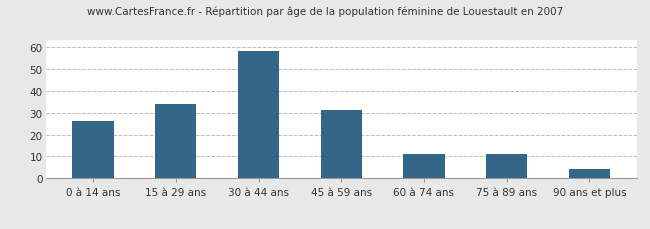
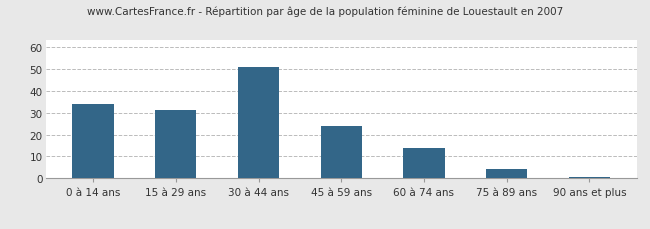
0 à 14 ans: 26.0 -> 34.0
15 à 29 ans: 34.0 -> 31.0
30 à 44 ans: 58.0 -> 51.0
45 à 59 ans: 31.0 -> 24.0
60 à 74 ans: 11.0 -> 14.0
75 à 89 ans: 11.0 -> 4.5
90 ans et plus: 4.5 -> 0.5
